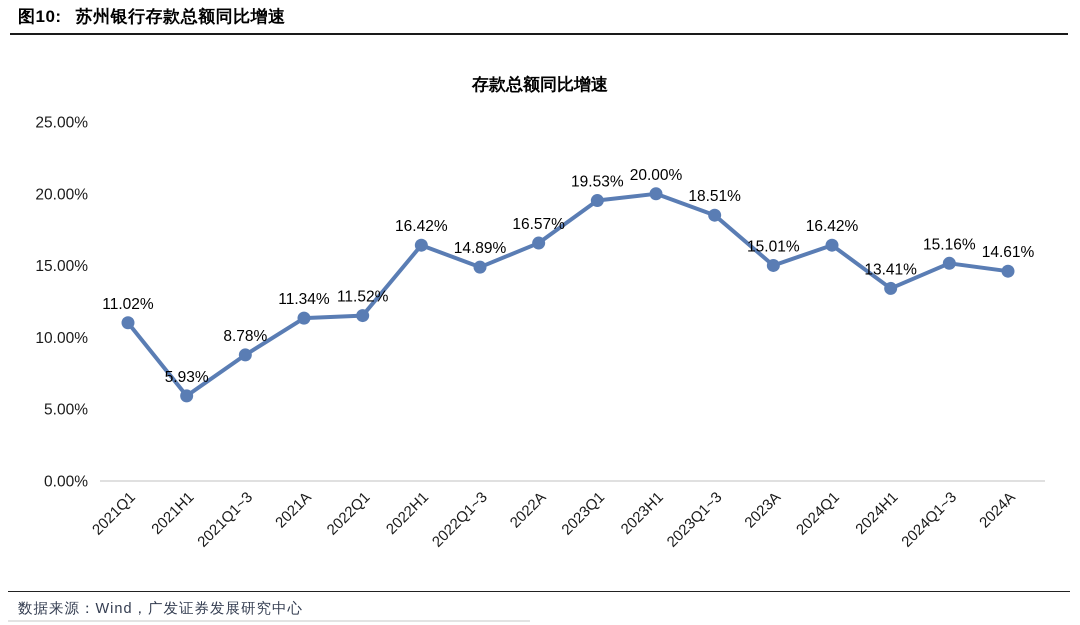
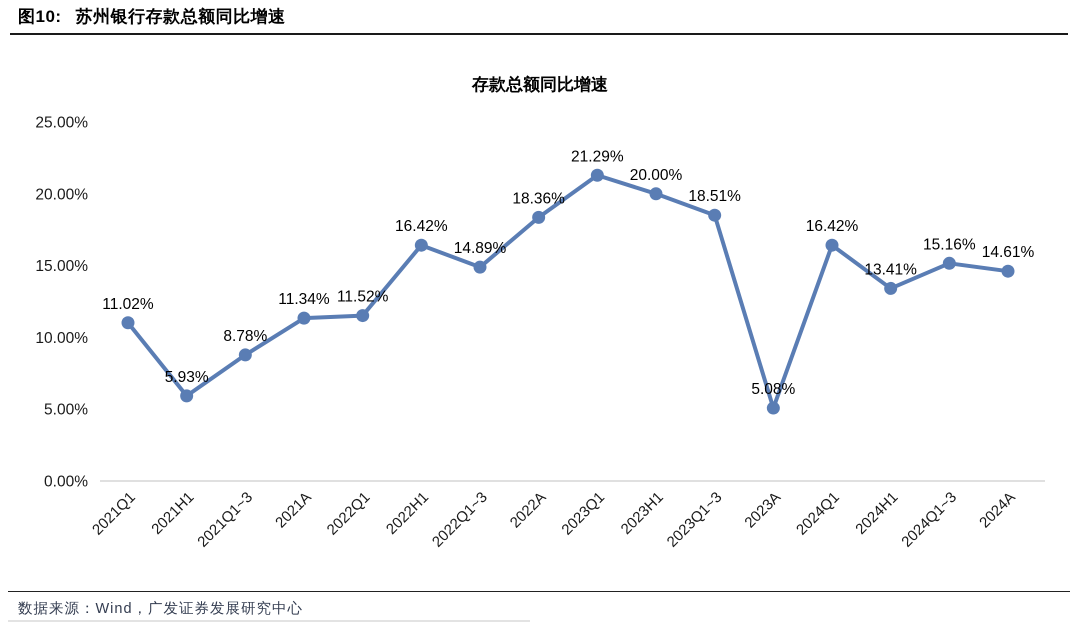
2022A: 16.57% -> 18.36%
2023Q1: 19.53% -> 21.29%
2023A: 15.01% -> 5.08%
